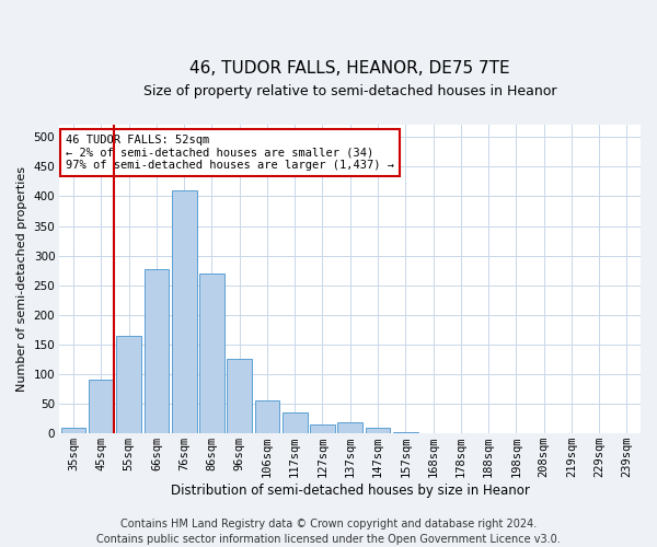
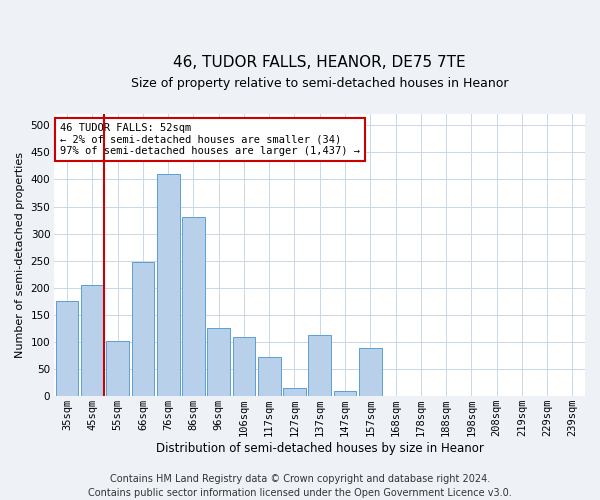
35sqm: 10 -> 176
45sqm: 90 -> 206
55sqm: 165 -> 102
66sqm: 278 -> 248
86sqm: 270 -> 330
106sqm: 55 -> 110
117sqm: 35 -> 72
137sqm: 18 -> 112
157sqm: 3 -> 88
